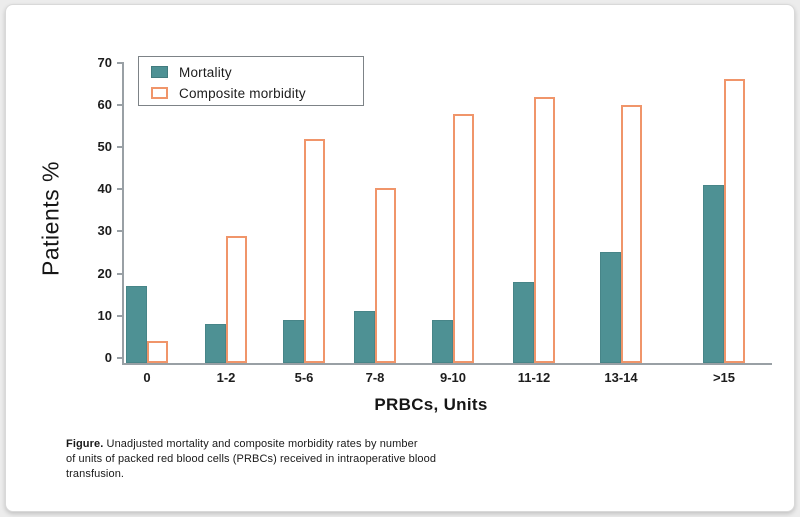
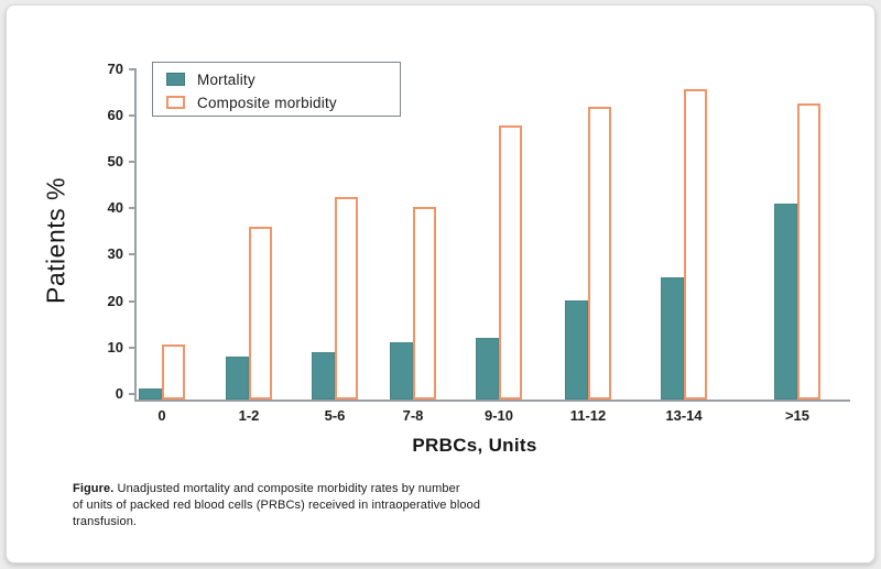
Mortality/0: 17 -> 1
Composite morbidity/0: 4 -> 11
Composite morbidity/1-2: 29 -> 36
Composite morbidity/5-6: 52 -> 42
Mortality/9-10: 9 -> 12
Mortality/11-12: 18 -> 20
Composite morbidity/13-14: 60 -> 66
Composite morbidity/>15: 66 -> 63
